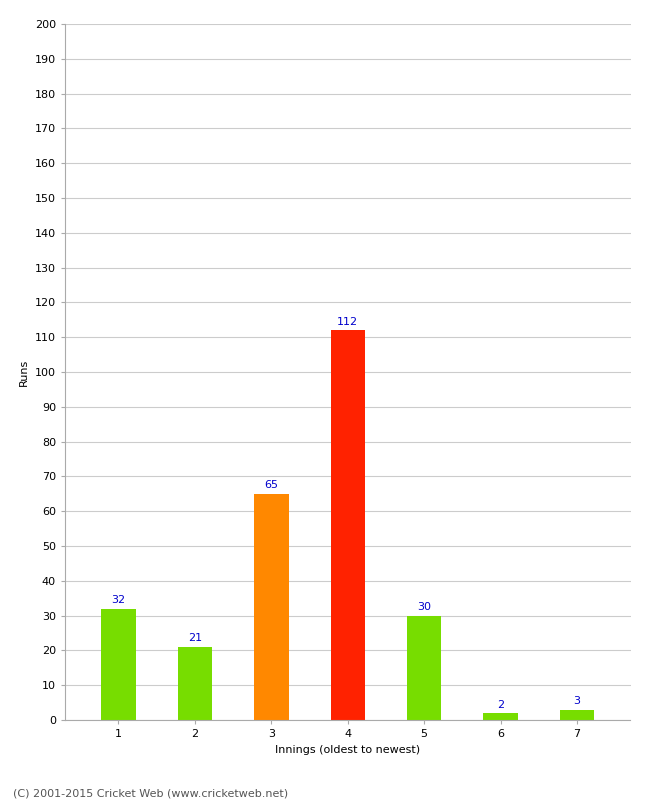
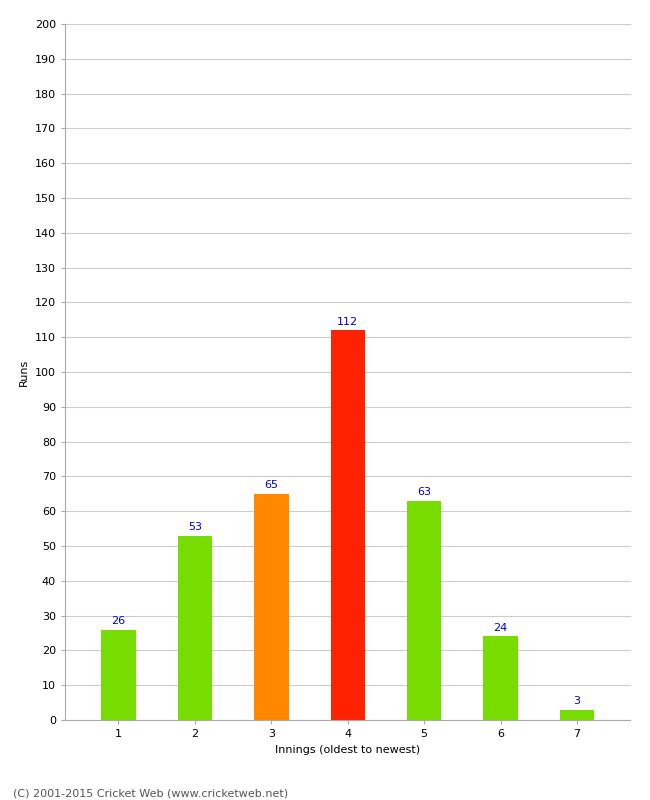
1: 32 -> 26
2: 21 -> 53
5: 30 -> 63
6: 2 -> 24
